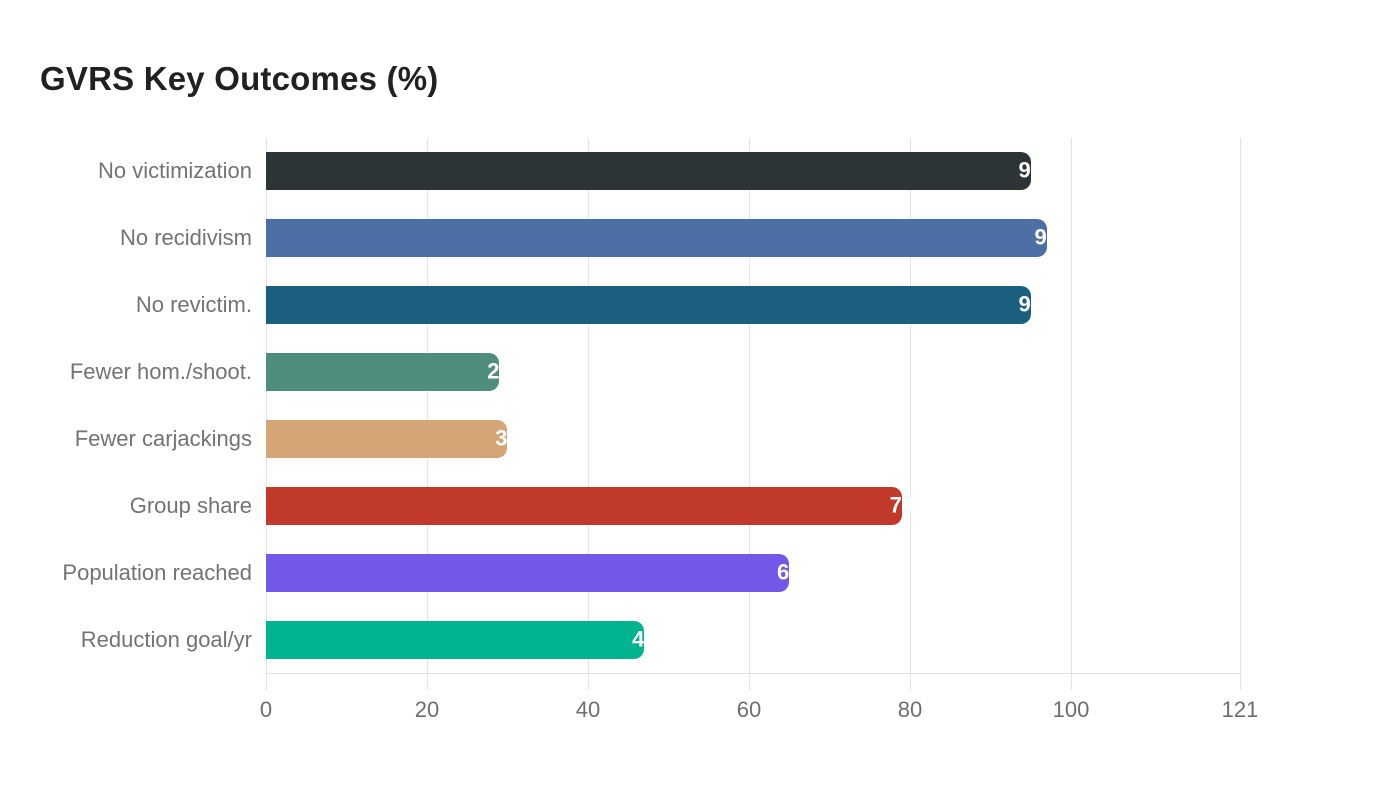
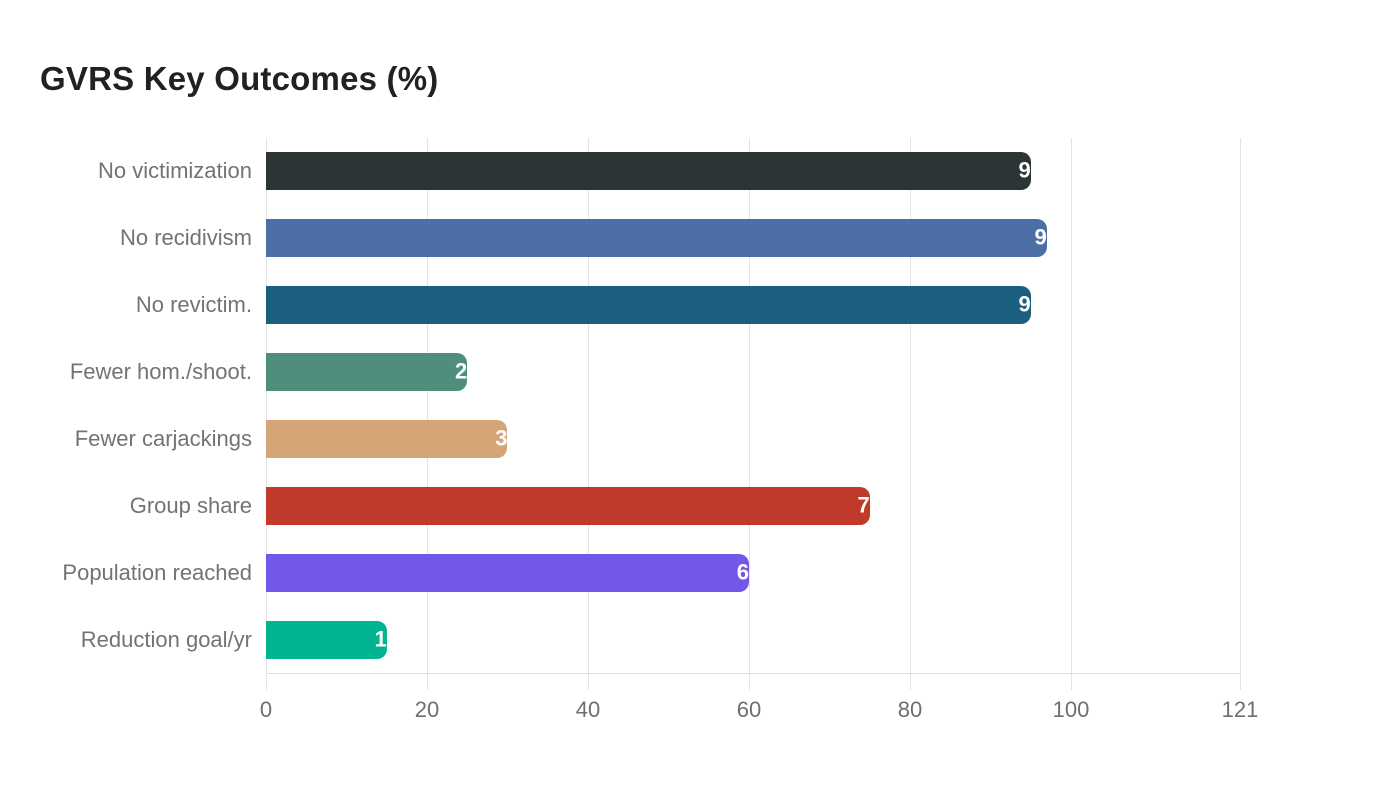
Fewer hom./shoot.: 29 -> 25
Group share: 79 -> 75
Population reached: 65 -> 60
Reduction goal/yr: 47 -> 15
